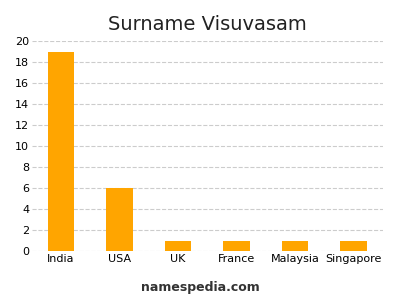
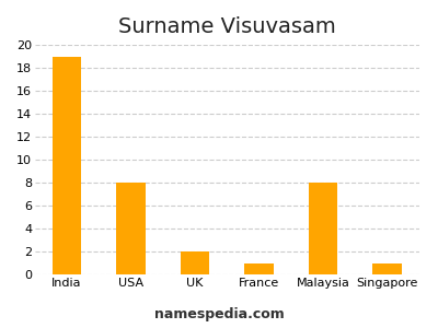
USA: 6 -> 8
UK: 1 -> 2
Malaysia: 1 -> 8
